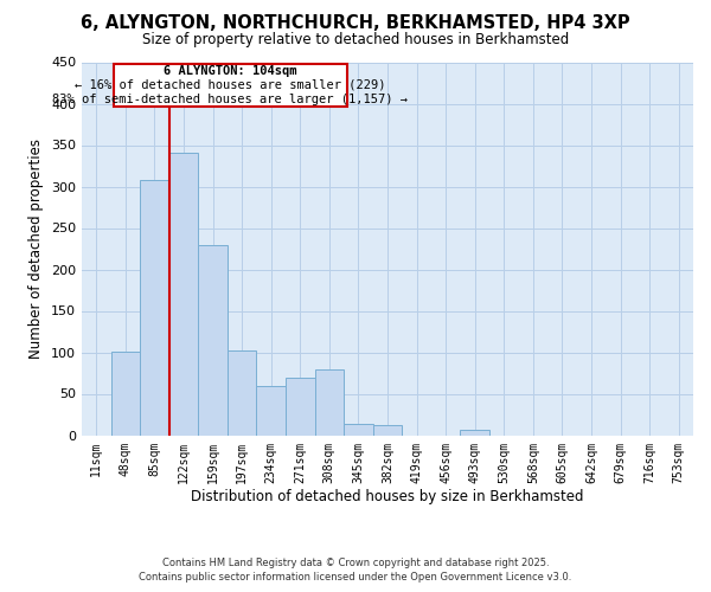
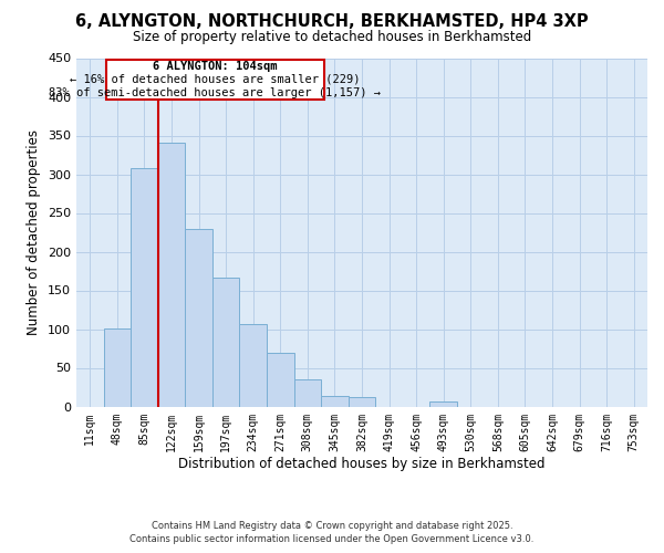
197sqm: 102 -> 167
234sqm: 60 -> 107
308sqm: 80 -> 35
